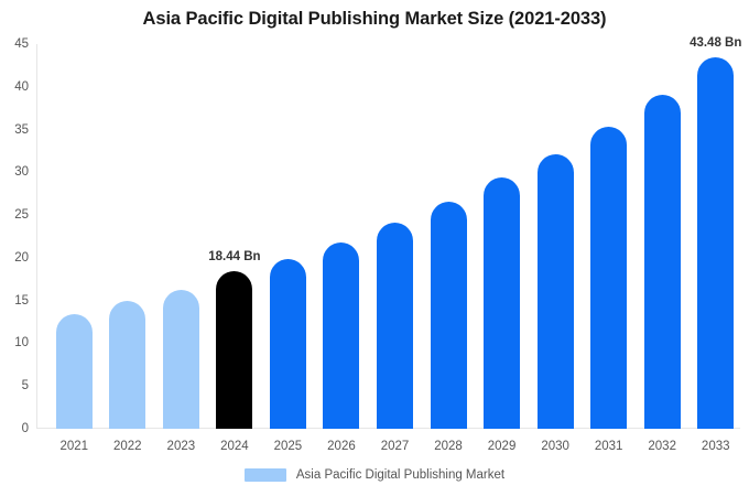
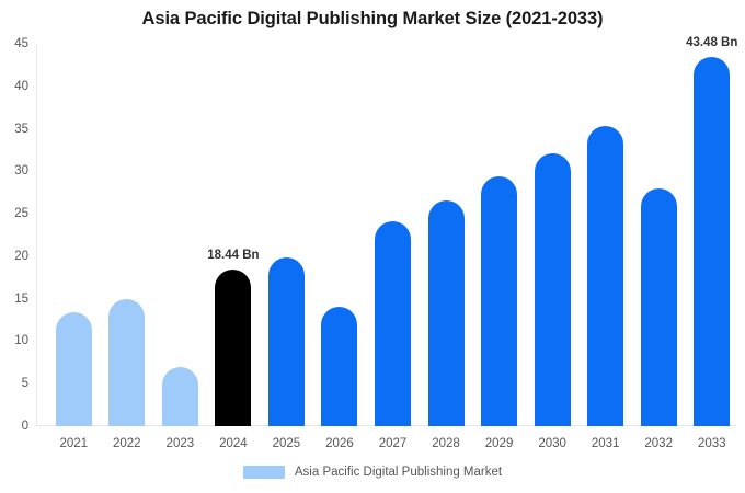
2023: 16 -> 7
2026: 22 -> 14
2032: 39 -> 28
